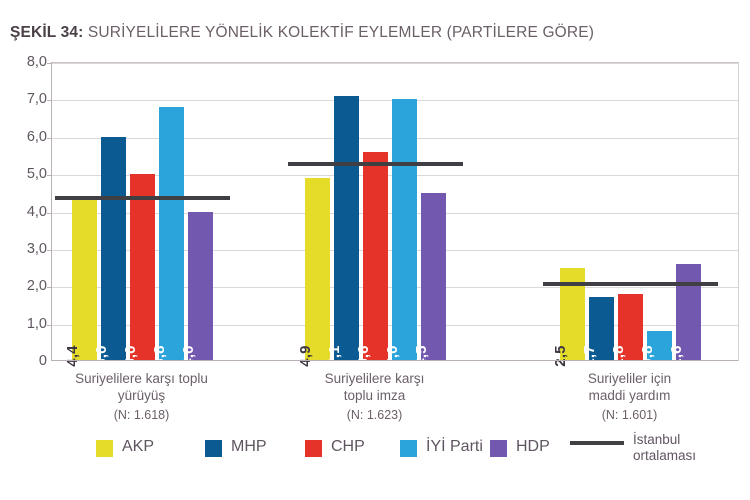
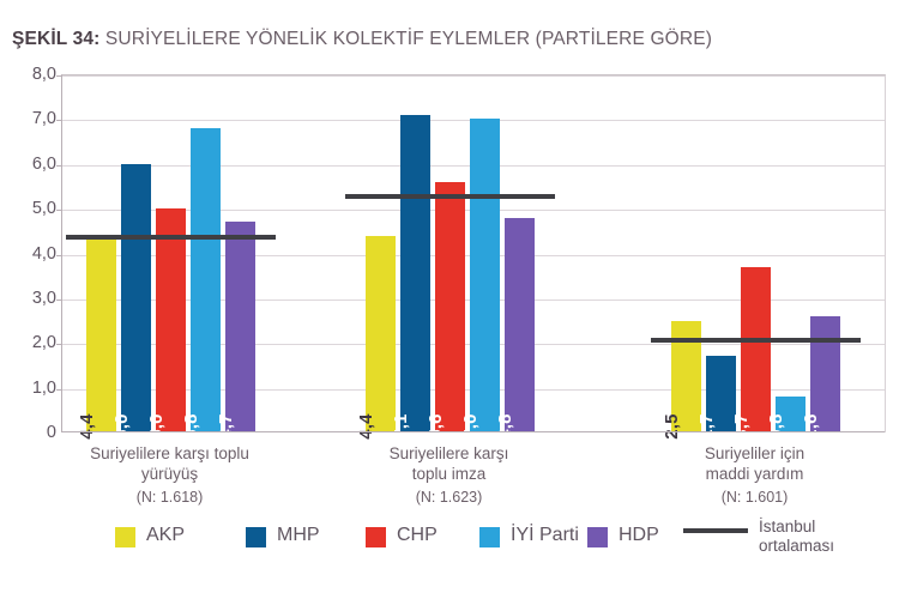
HDP/Suriyelilere karşı toplu yürüyüş: 4,0 -> 4,7
AKP/Suriyelilere karşı toplu imza: 4,9 -> 4,4
HDP/Suriyelilere karşı toplu imza: 4,5 -> 4,8
CHP/Suriyeliler için maddi yardım: 1,8 -> 3,7
